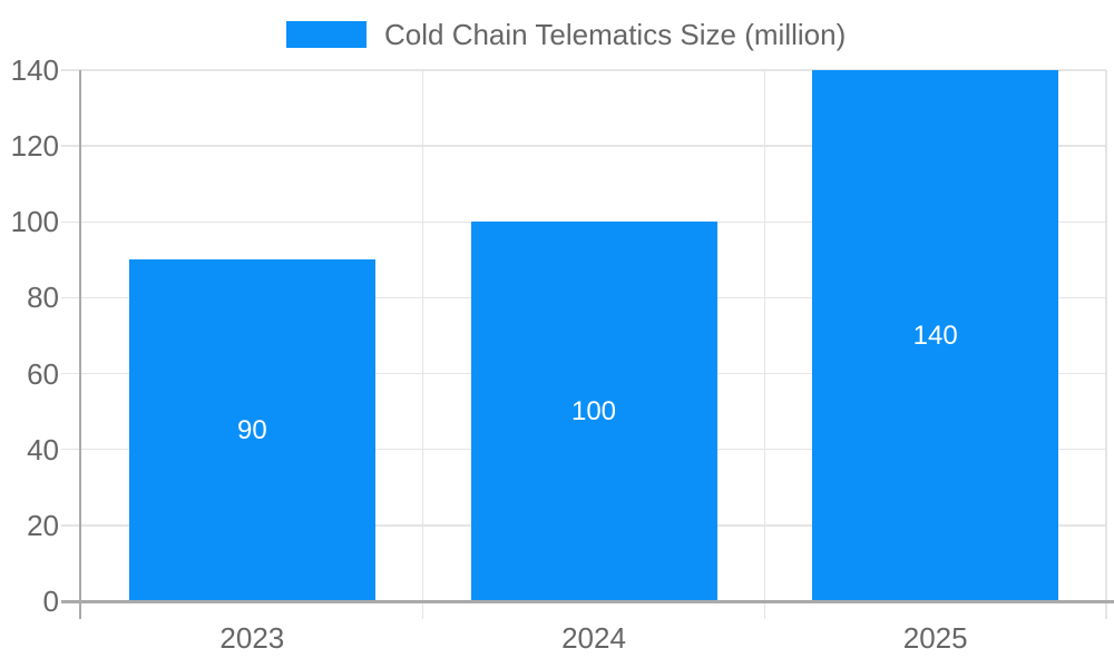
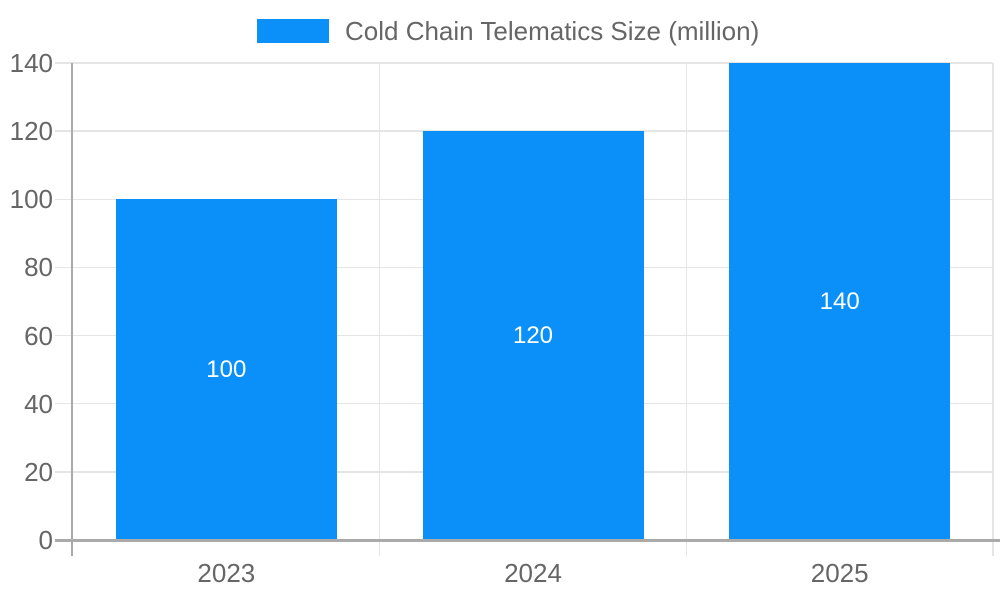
2023: 90 -> 100
2024: 100 -> 120
